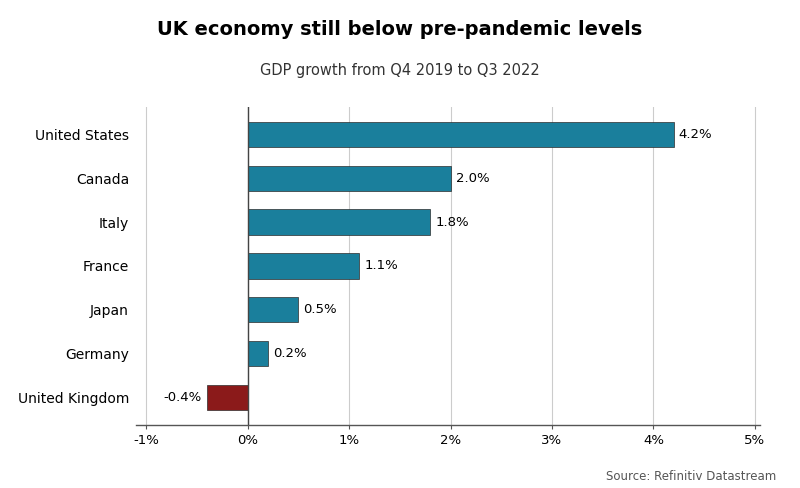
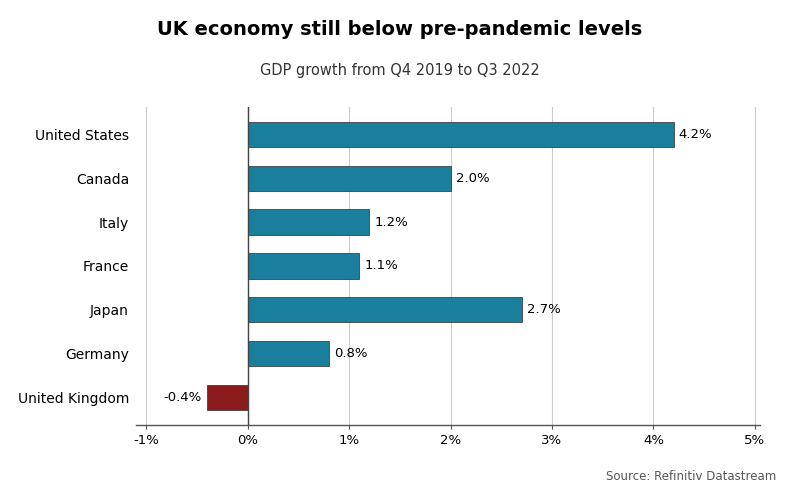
Italy: 1.8% -> 1.2%
Japan: 0.5% -> 2.7%
Germany: 0.2% -> 0.8%
